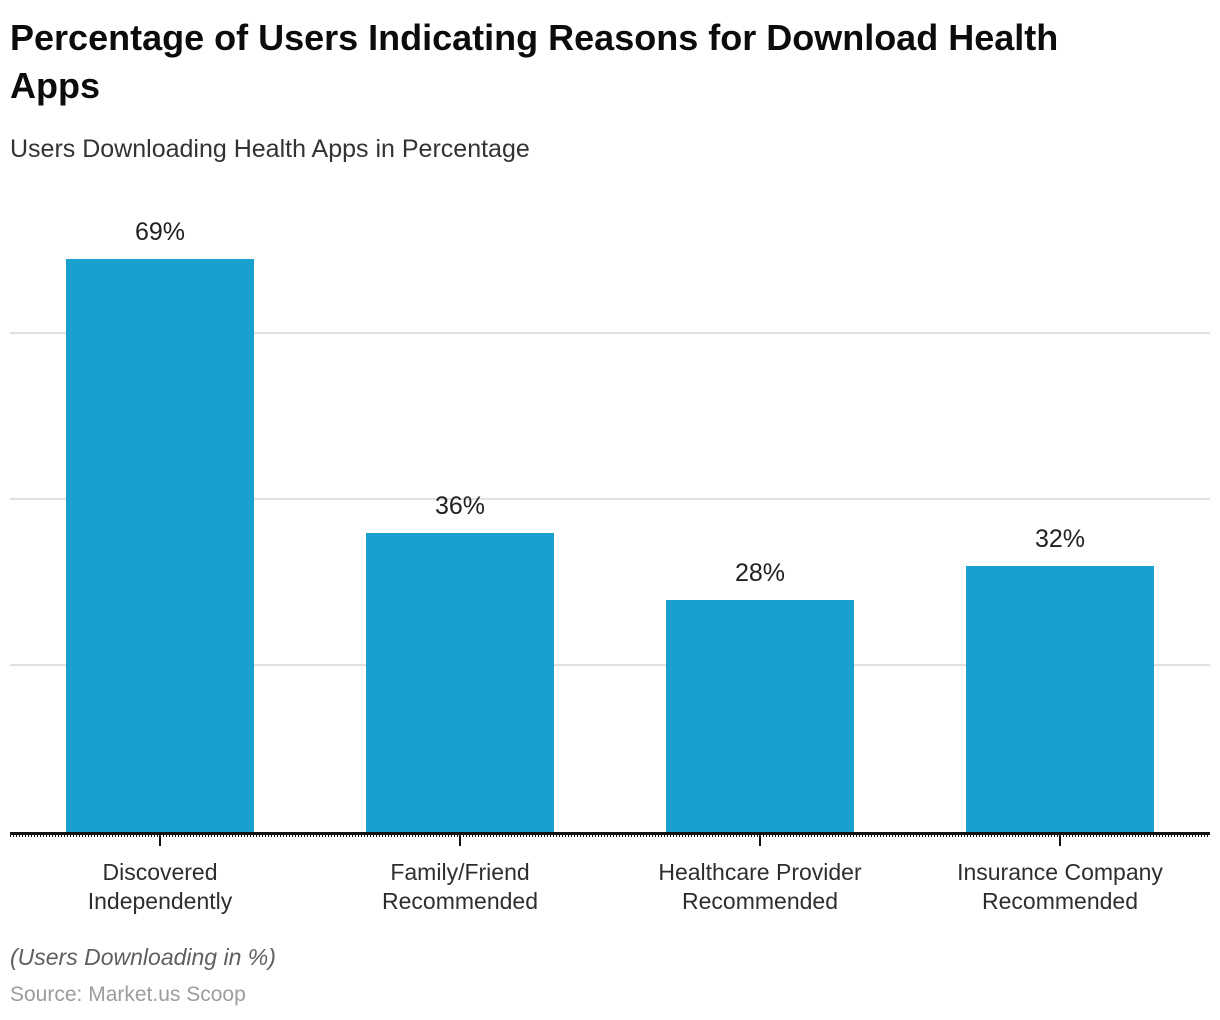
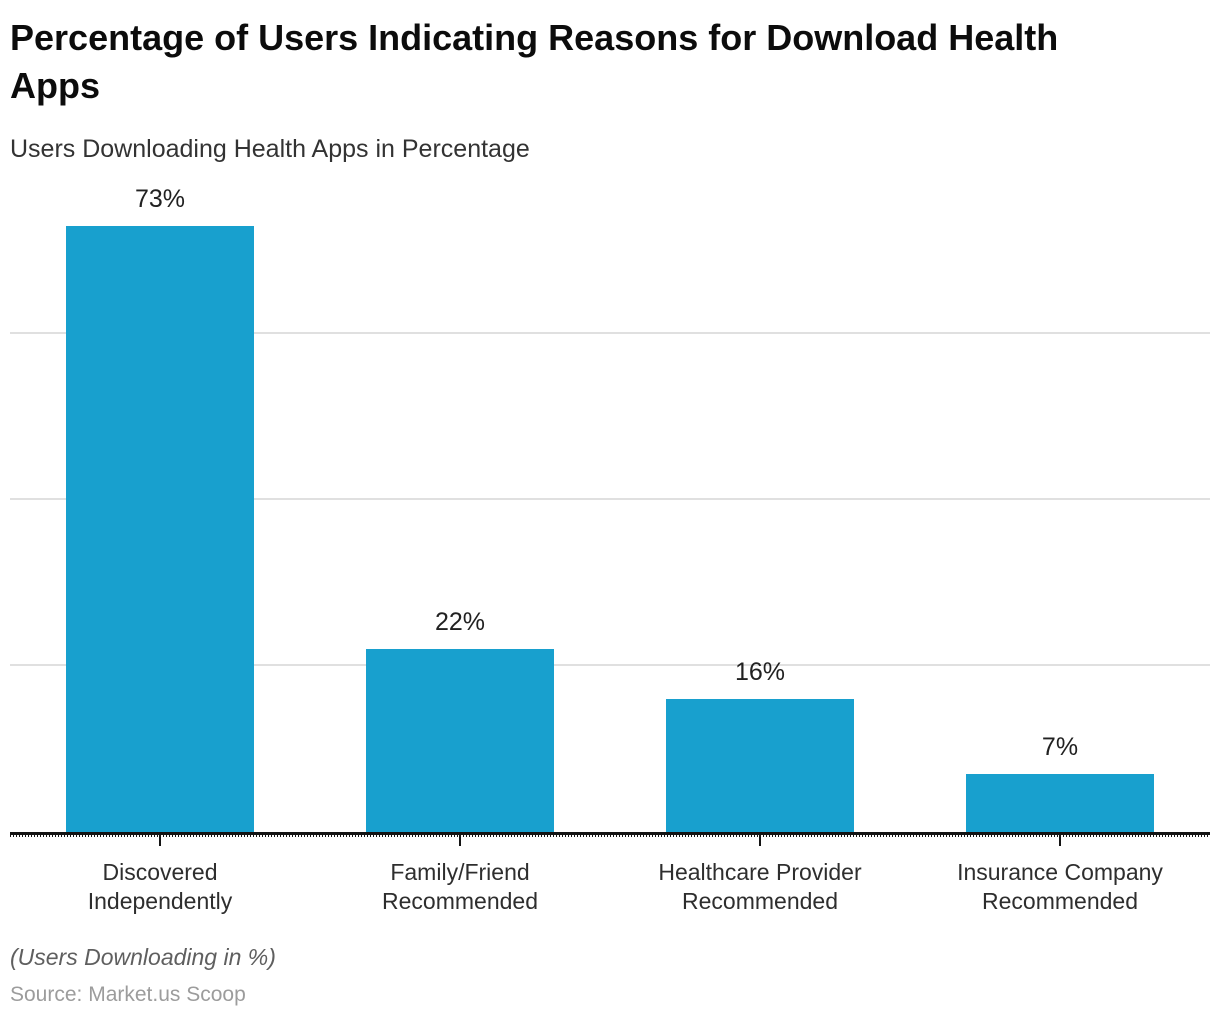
Discovered Independently: 69% -> 73%
Family/Friend Recommended: 36% -> 22%
Healthcare Provider Recommended: 28% -> 16%
Insurance Company Recommended: 32% -> 7%
